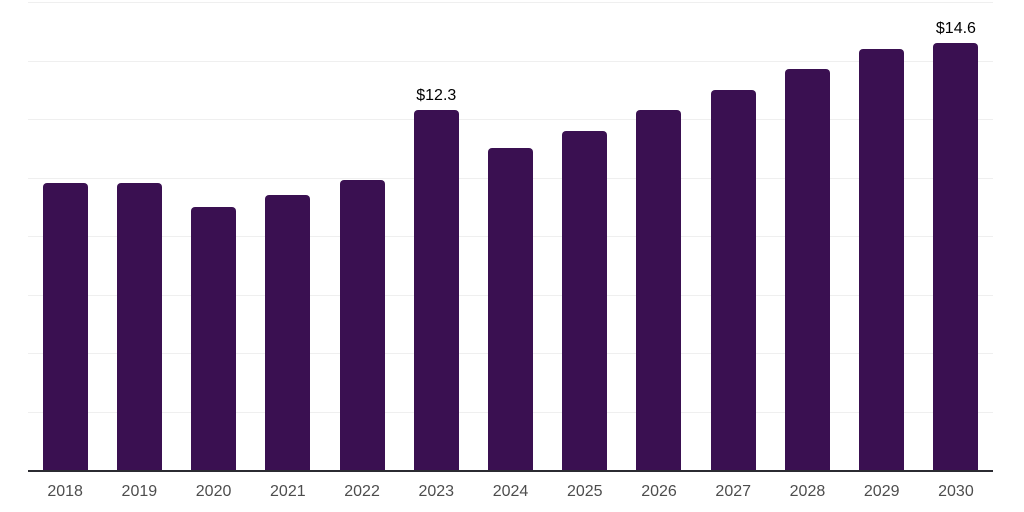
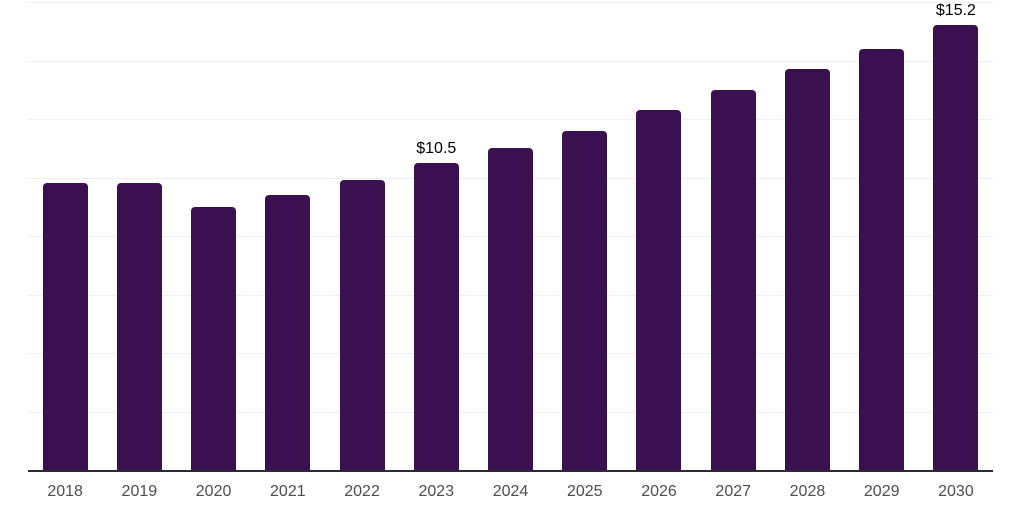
2023: $12.3 -> $10.5
2030: $14.6 -> $15.2
